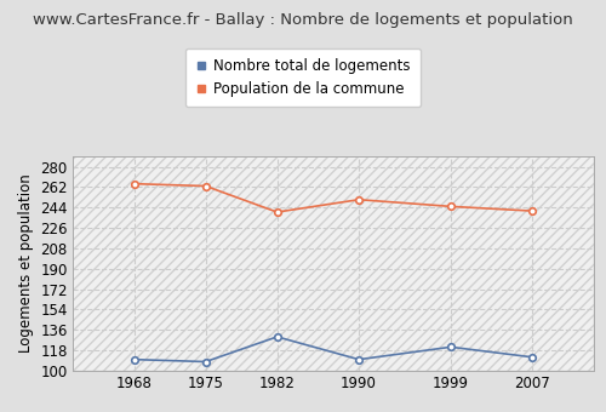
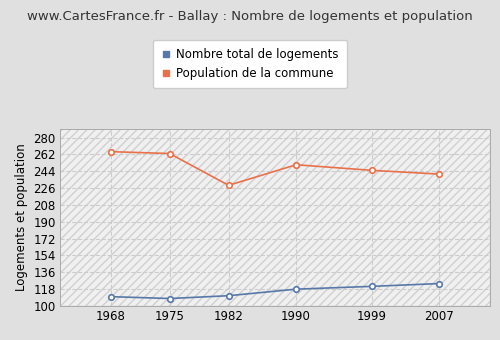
Nombre total de logements/1982: 130 -> 111
Population de la commune/1982: 240 -> 229
Nombre total de logements/1990: 110 -> 118
Nombre total de logements/2007: 112 -> 124
